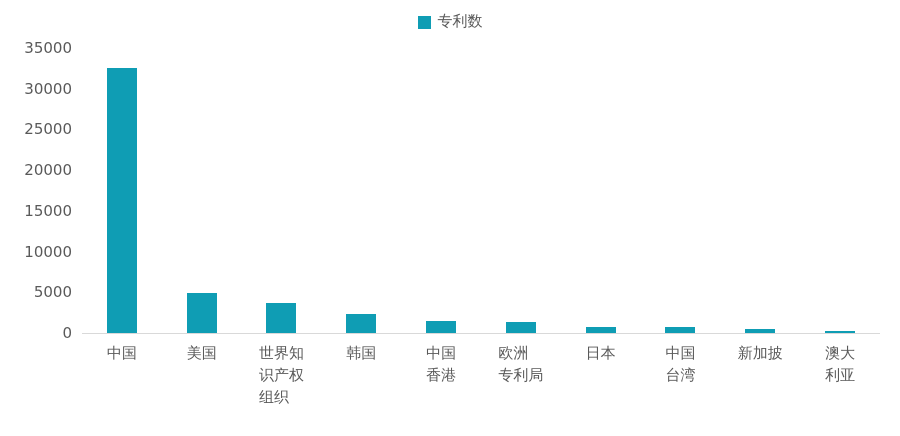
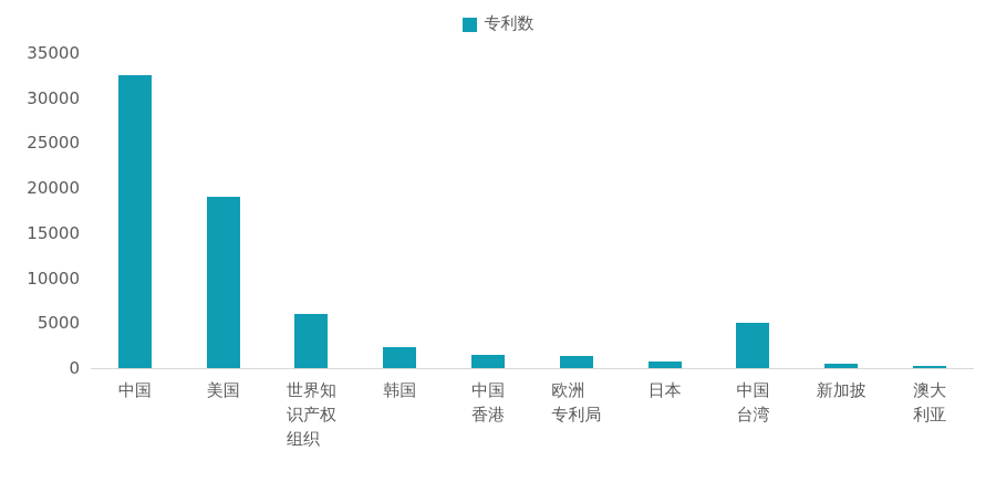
美国: 5000 -> 19000
世界知识产权组织: 4000 -> 6000
中国台湾: 1000 -> 5000
